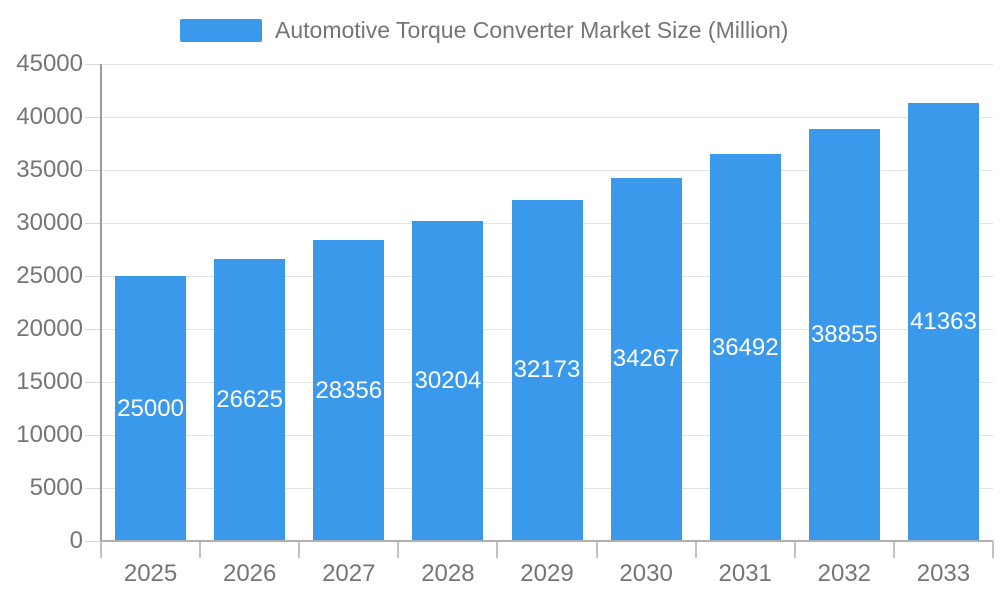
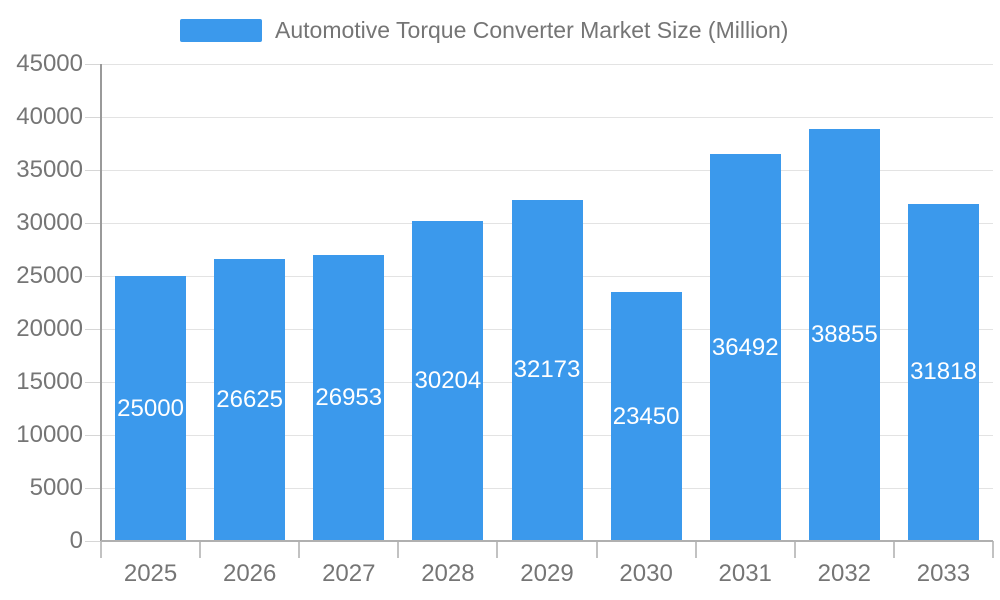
2027: 28356 -> 26953
2030: 34267 -> 23450
2033: 41363 -> 31818
